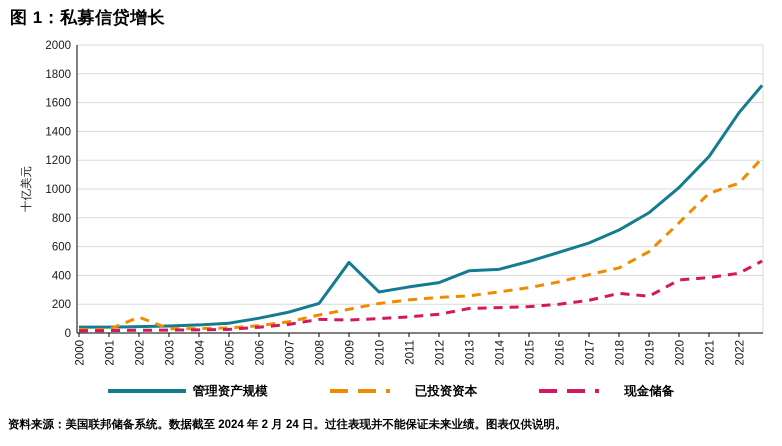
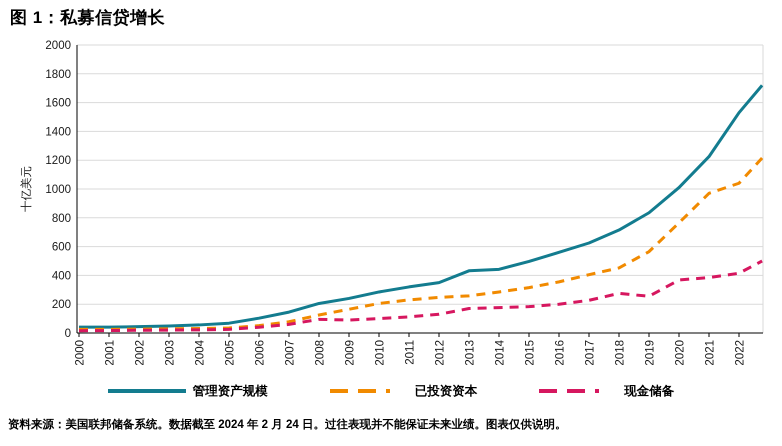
已投资资本/2002: 110 -> 30
管理资产规模/2009: 490 -> 240
